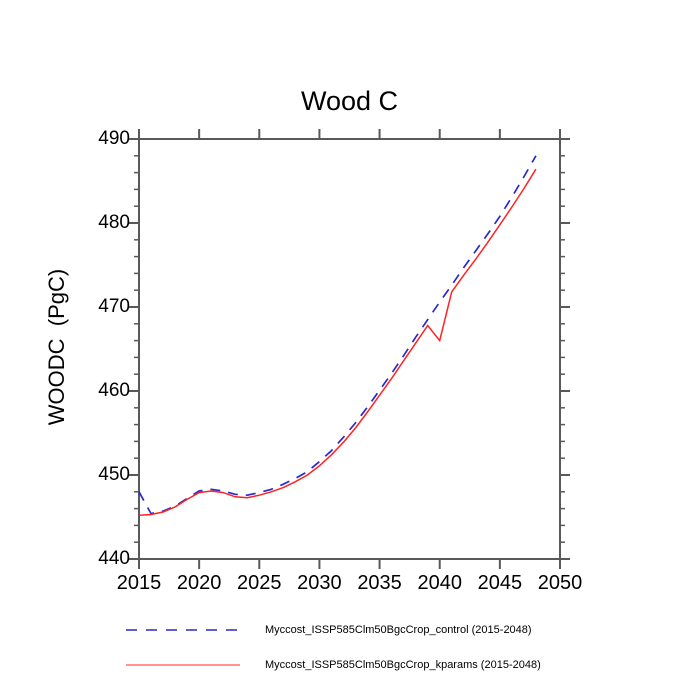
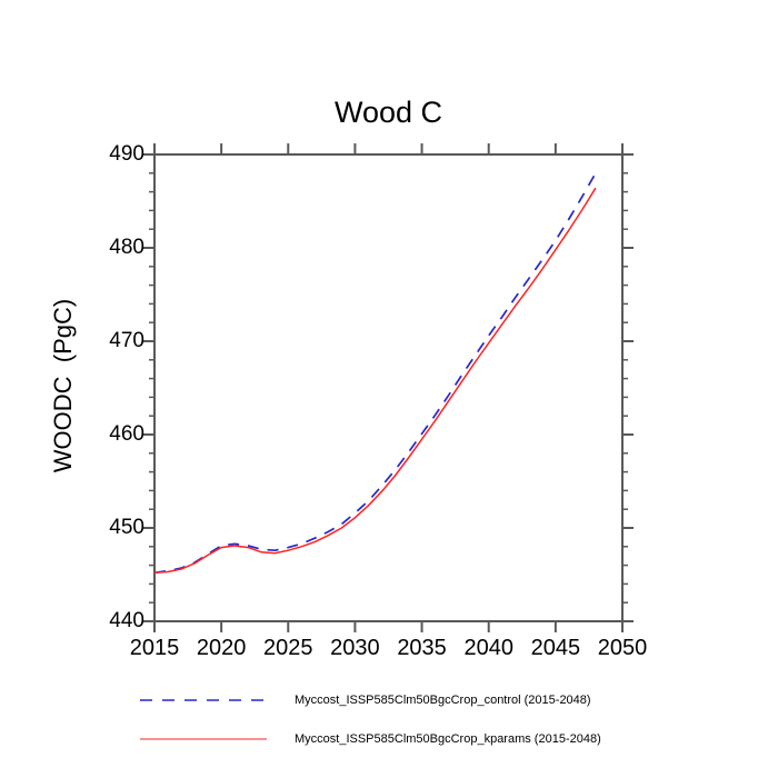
Myccost_ISSP585Clm50BgcCrop_control (2015-2048)/2015: 448 -> 445
Myccost_ISSP585Clm50BgcCrop_kparams (2015-2048)/2040: 466 -> 470
